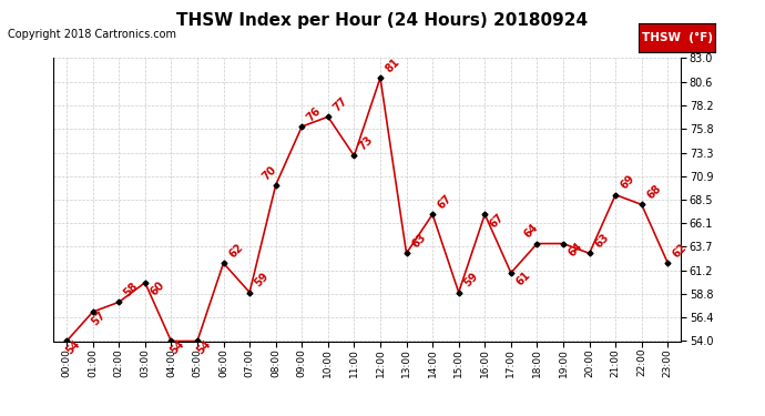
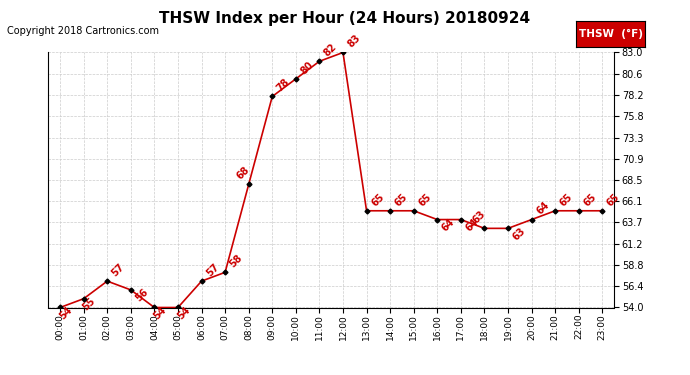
01:00: 57 -> 55
02:00: 58 -> 57
03:00: 60 -> 56
06:00: 62 -> 57
07:00: 59 -> 58
08:00: 70 -> 68
09:00: 76 -> 78
10:00: 77 -> 80
11:00: 73 -> 82
12:00: 81 -> 83
13:00: 63 -> 65
14:00: 67 -> 65
15:00: 59 -> 65
16:00: 67 -> 64
17:00: 61 -> 64
18:00: 64 -> 63
19:00: 64 -> 63
20:00: 63 -> 64
21:00: 69 -> 65
22:00: 68 -> 65
23:00: 62 -> 65
